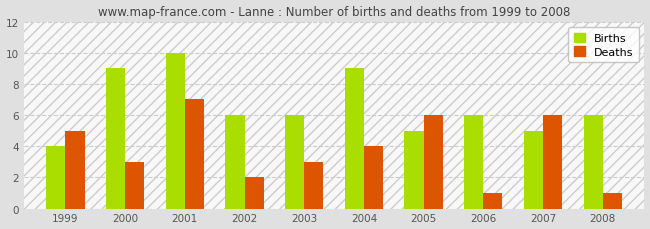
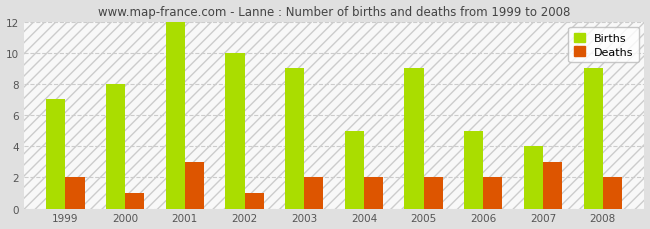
Births/1999: 4 -> 7
Deaths/1999: 5 -> 2
Births/2000: 9 -> 8
Deaths/2000: 3 -> 1
Births/2001: 10 -> 12
Deaths/2001: 7 -> 3
Births/2002: 6 -> 10
Deaths/2002: 2 -> 1
Births/2003: 6 -> 9
Deaths/2003: 3 -> 2
Births/2004: 9 -> 5
Deaths/2004: 4 -> 2
Births/2005: 5 -> 9
Deaths/2005: 6 -> 2
Births/2006: 6 -> 5
Deaths/2006: 1 -> 2
Births/2007: 5 -> 4
Deaths/2007: 6 -> 3
Births/2008: 6 -> 9
Deaths/2008: 1 -> 2
